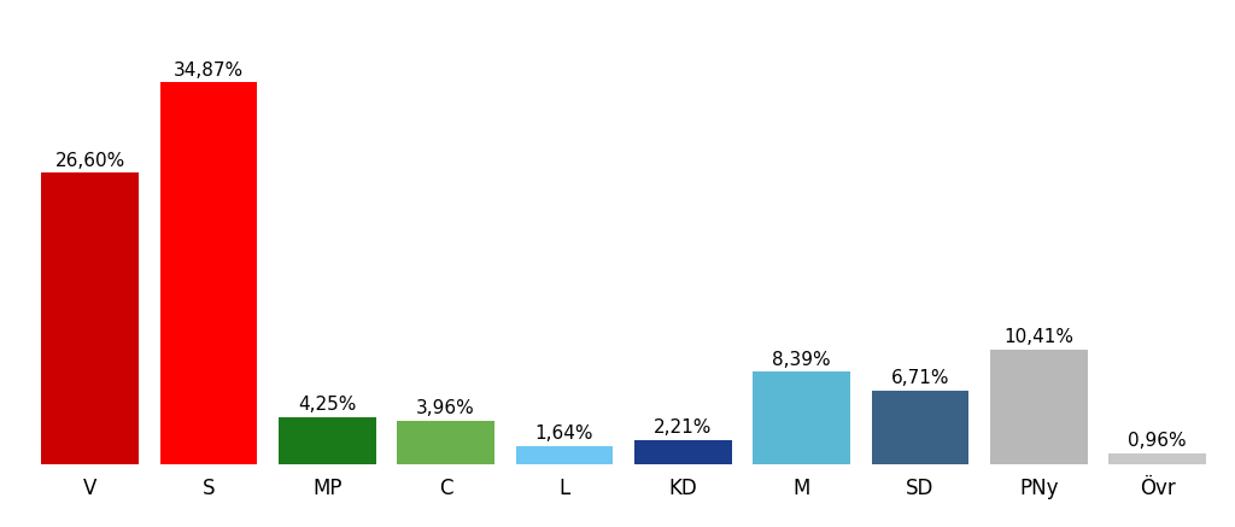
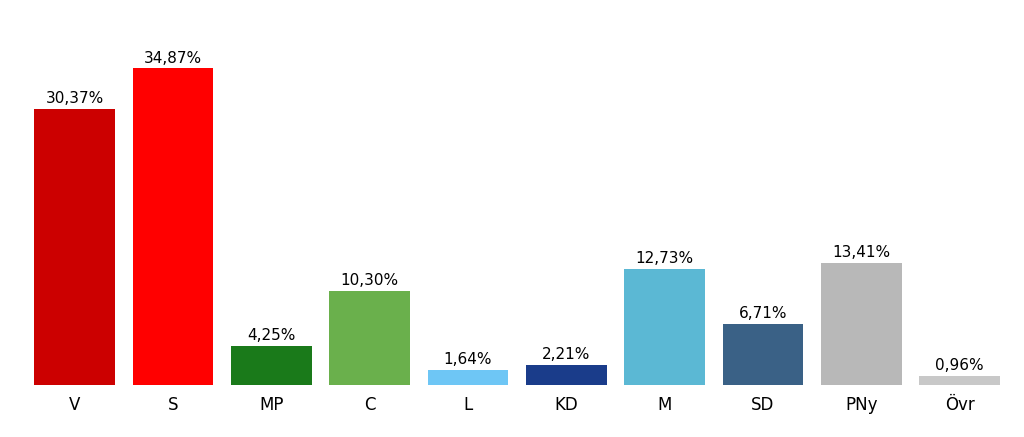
V: 26,60% -> 30,37%
C: 3,96% -> 10,30%
M: 8,39% -> 12,73%
PNy: 10,41% -> 13,41%
